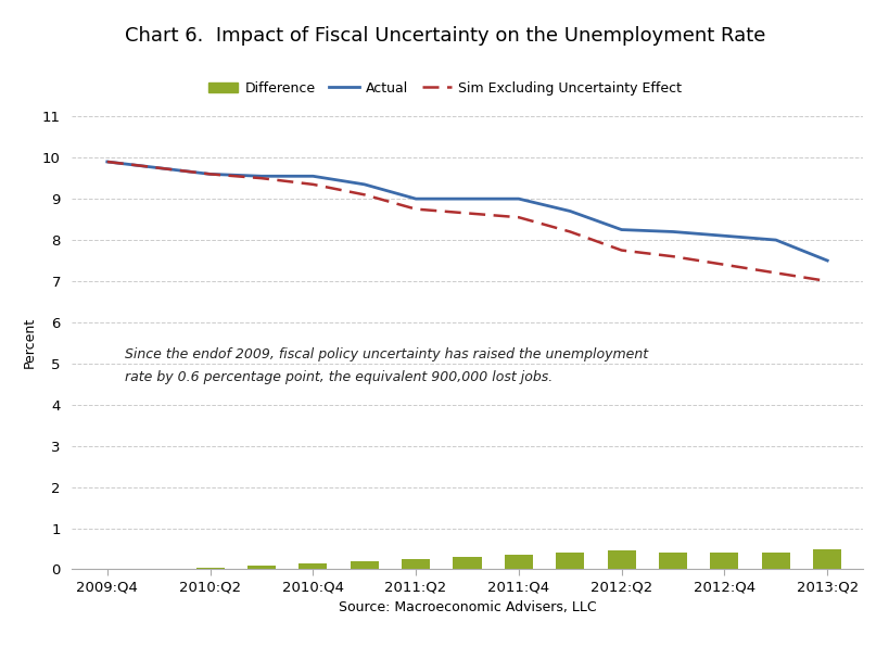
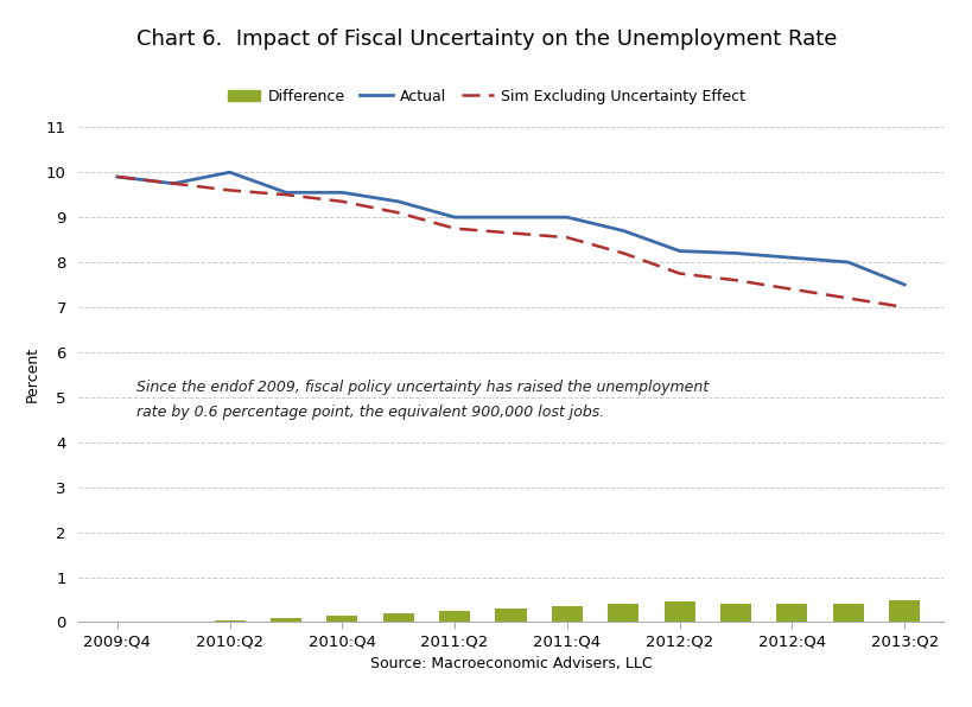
Actual/2010:Q2: 9.60 -> 10.00
